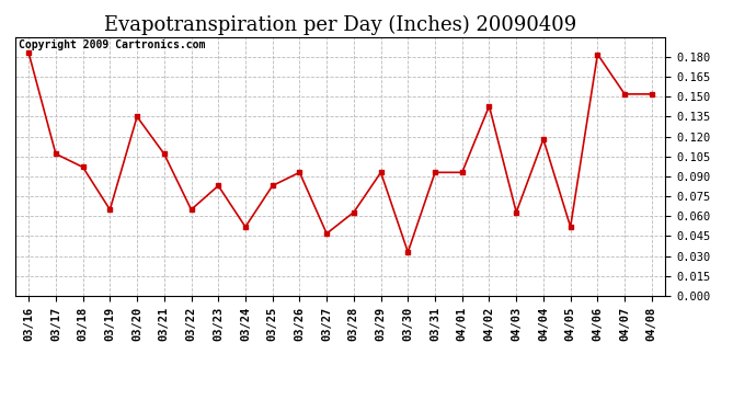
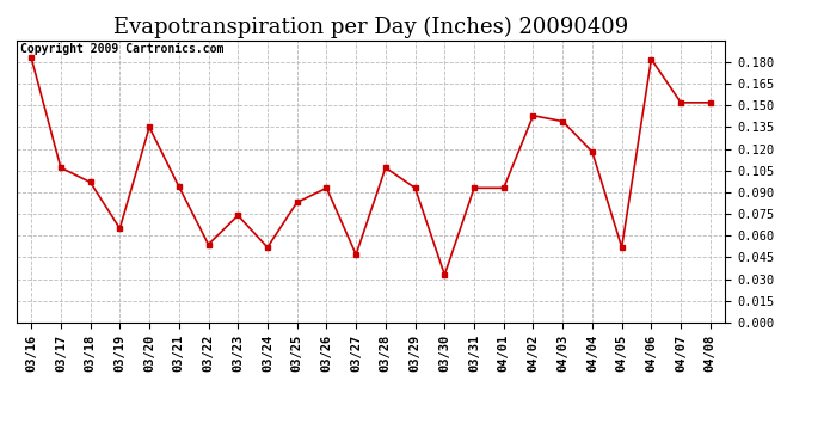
03/21: 0.107 -> 0.094
03/22: 0.065 -> 0.054
03/23: 0.083 -> 0.074
03/28: 0.063 -> 0.107
04/03: 0.063 -> 0.139
